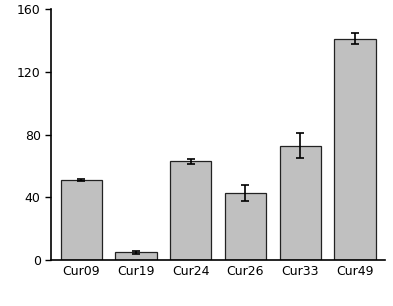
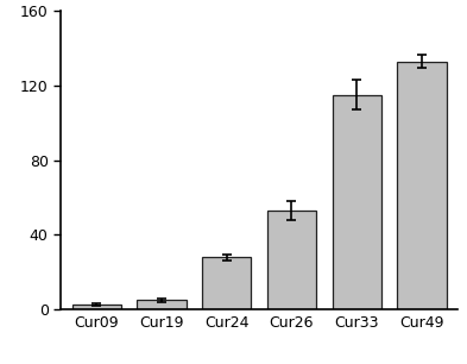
Cur09: 51 -> 2
Cur24: 63 -> 28
Cur26: 43 -> 53
Cur33: 73 -> 115
Cur49: 141 -> 133
